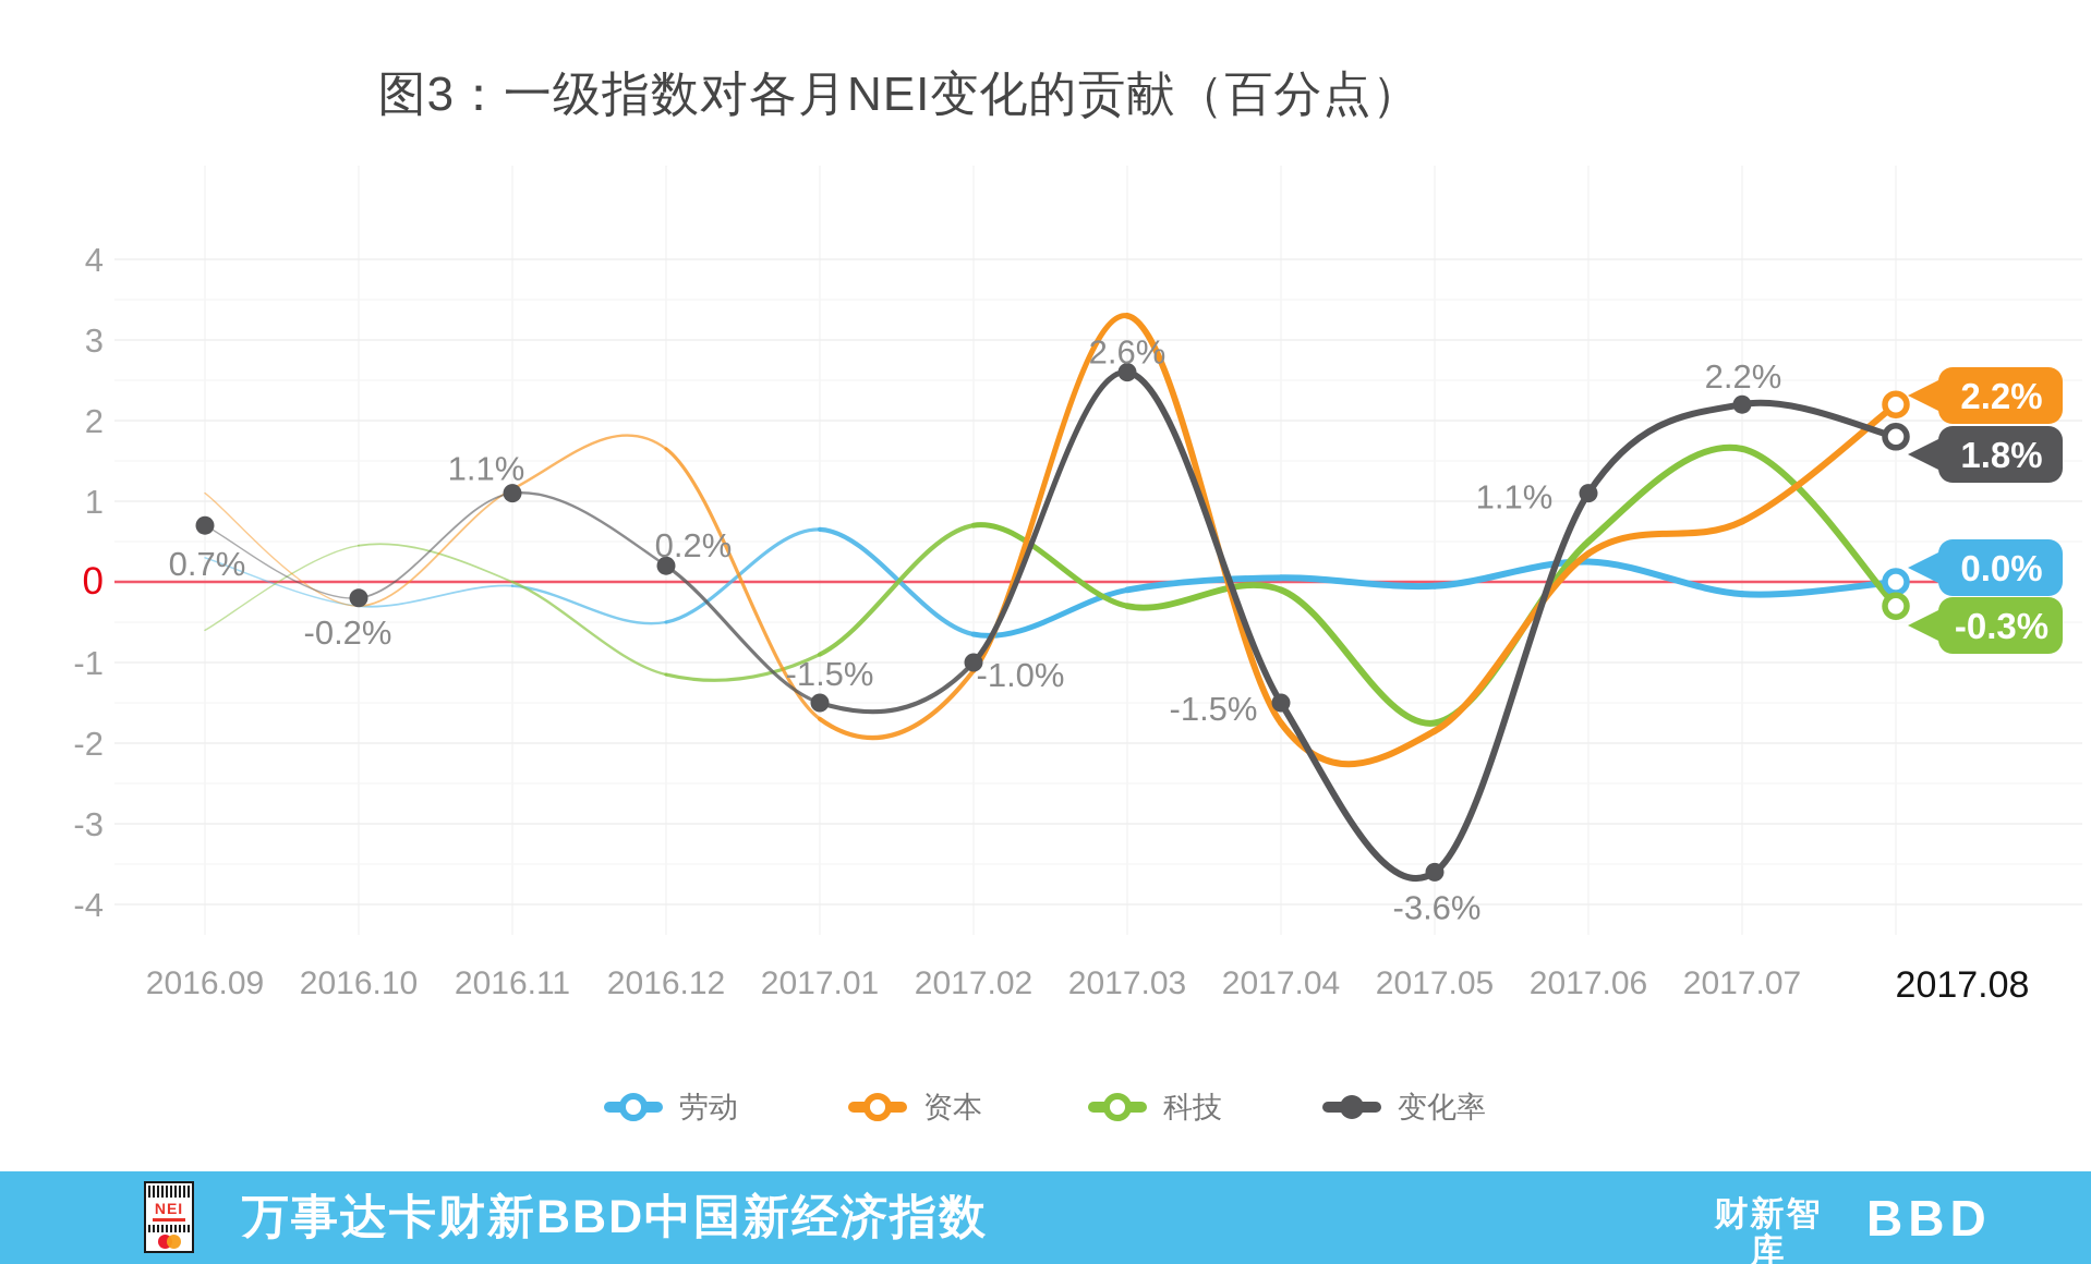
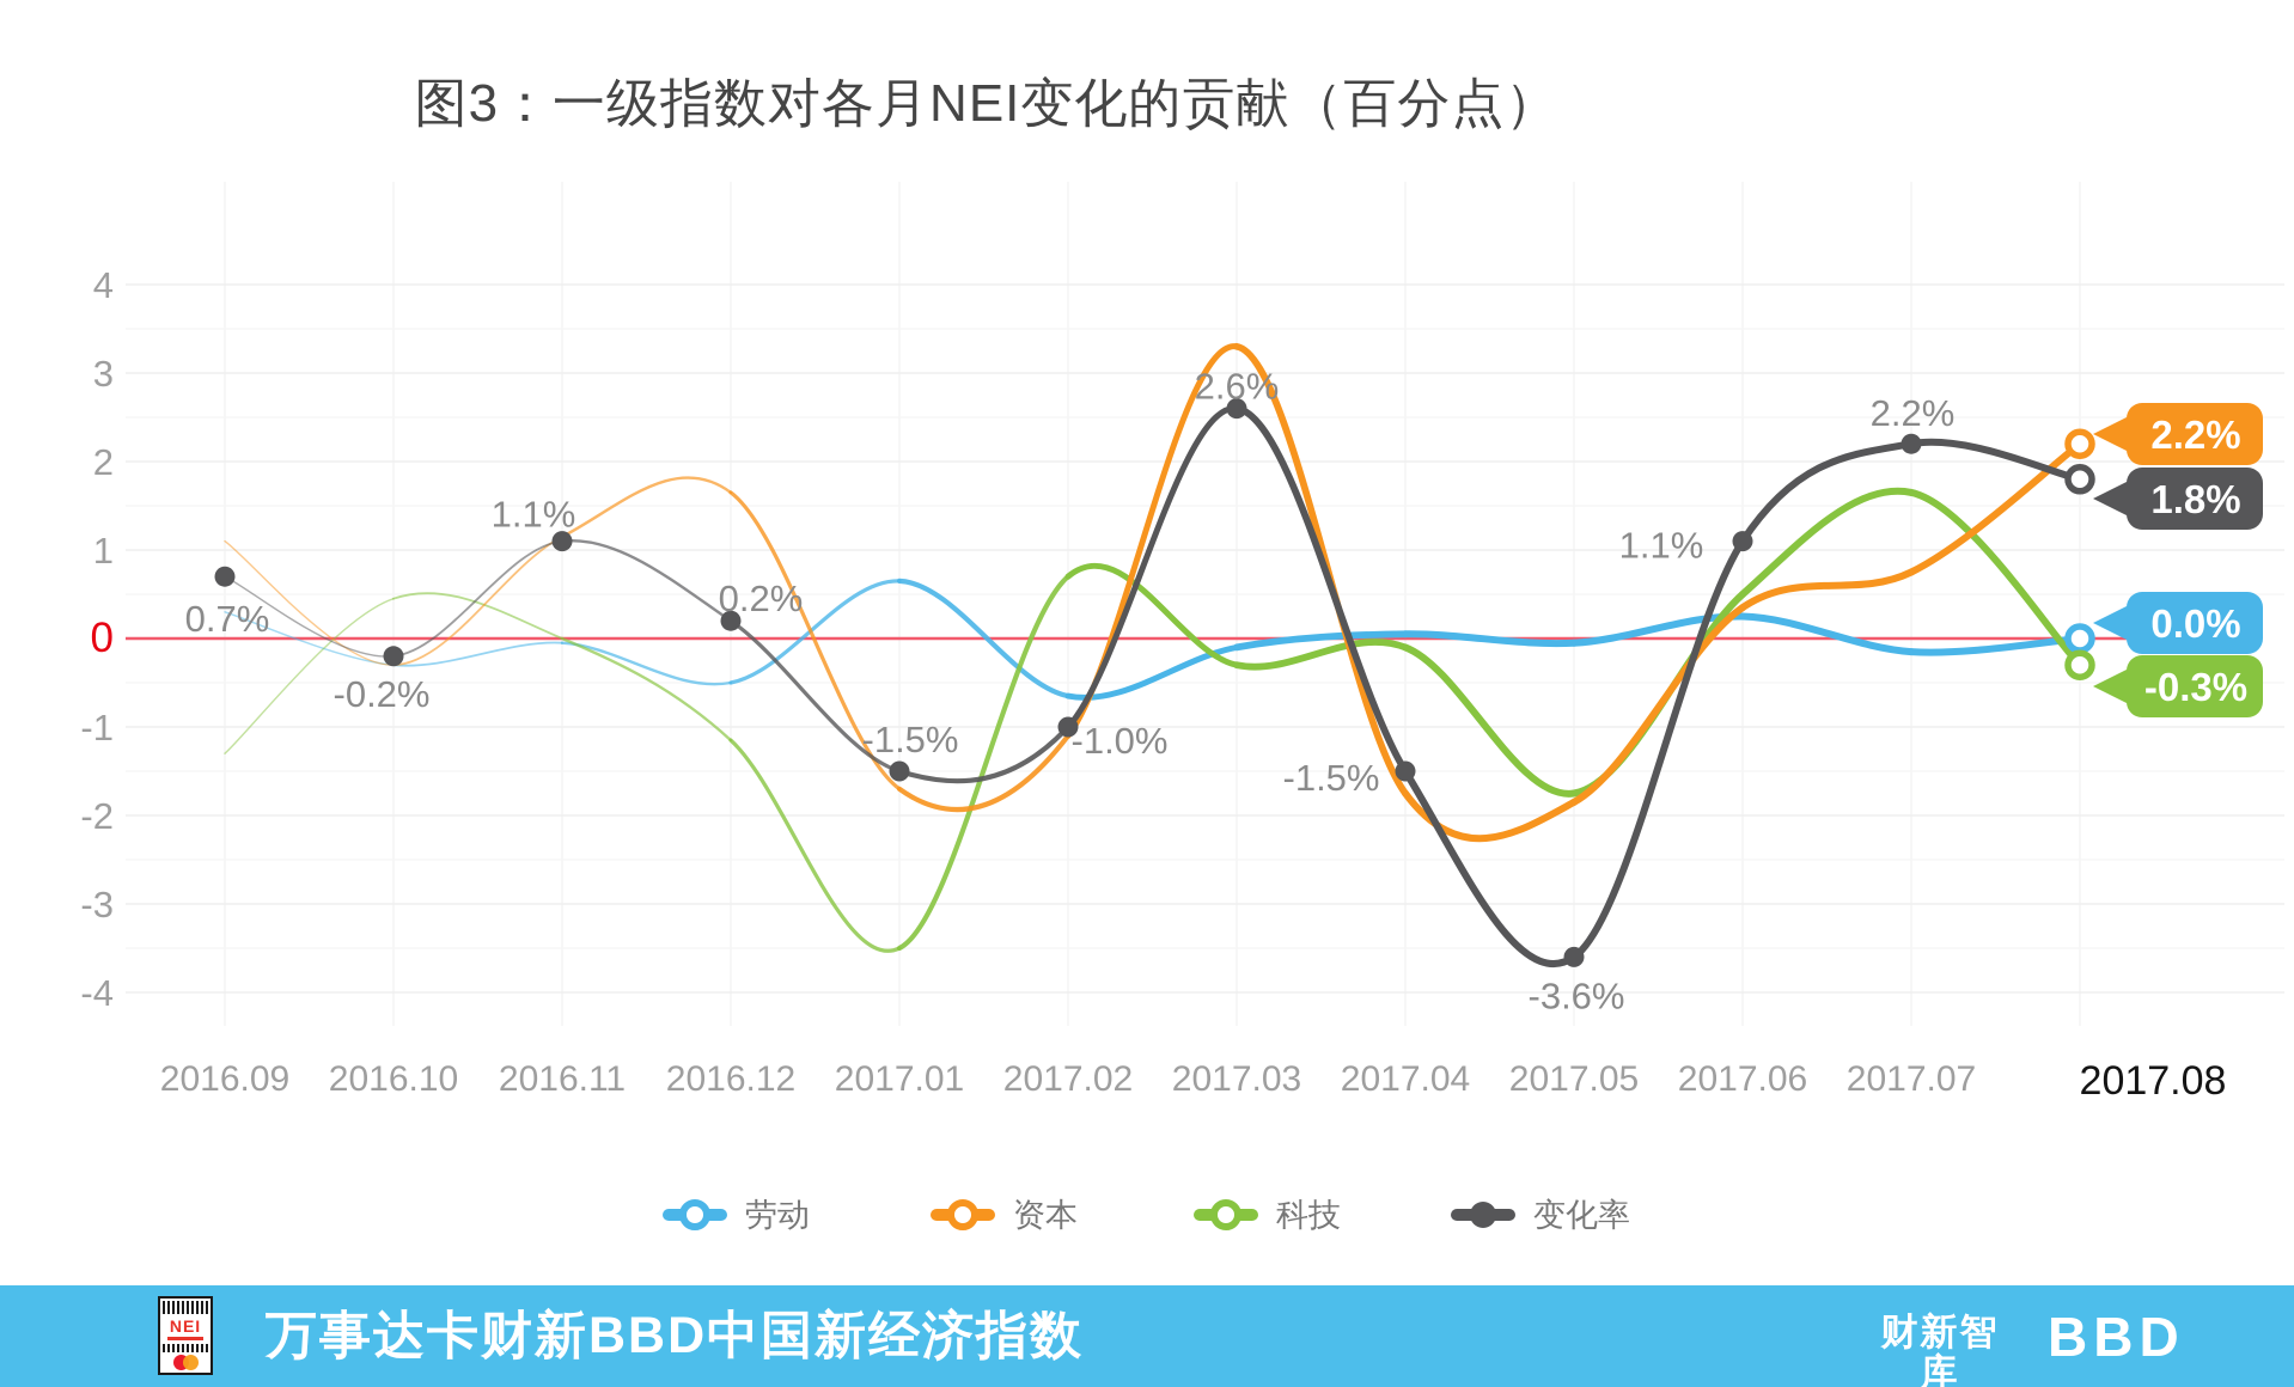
科技/2016.09: -0.6 -> -1.3
科技/2017.01: -0.9 -> -3.5
